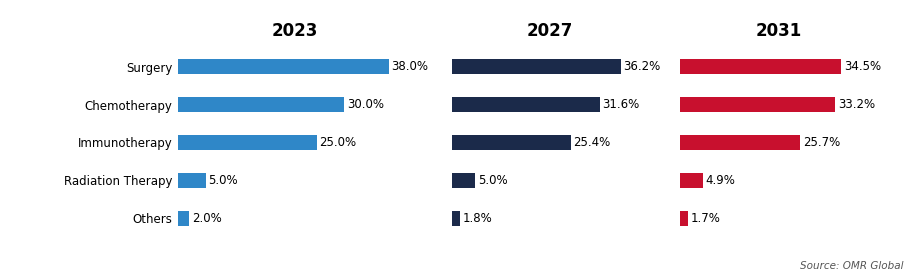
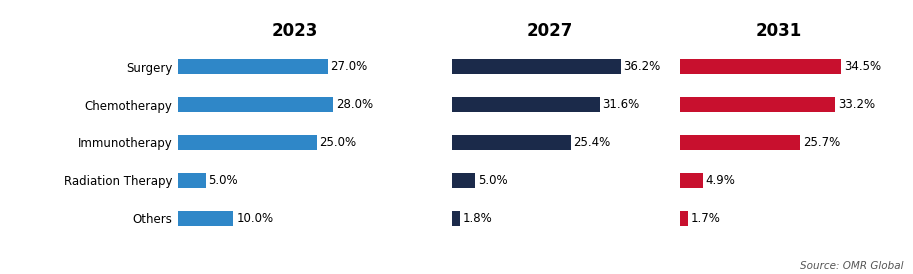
2023/Surgery: 38.0% -> 27.0%
2023/Chemotherapy: 30.0% -> 28.0%
2023/Others: 2.0% -> 10.0%
